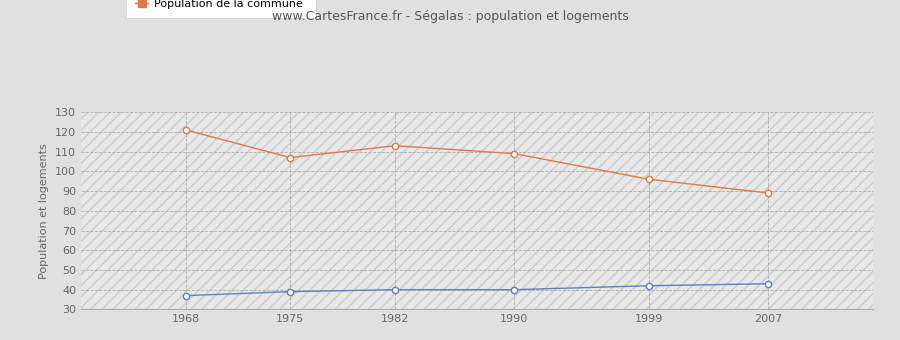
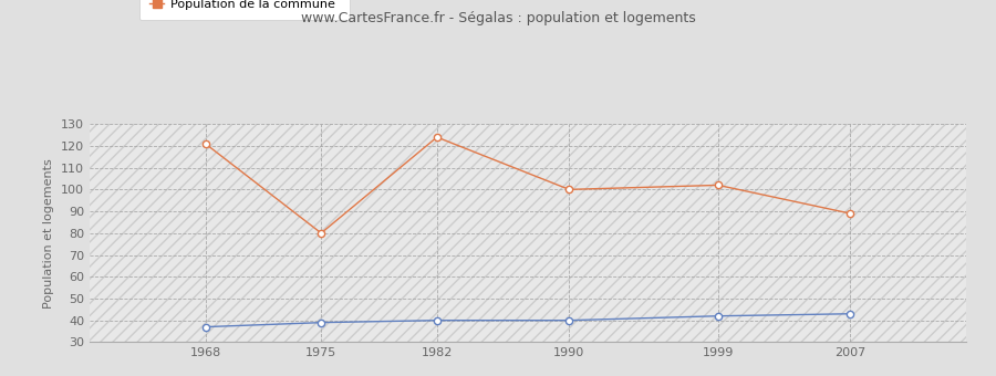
Population de la commune/1975: 107 -> 80
Population de la commune/1982: 113 -> 124
Population de la commune/1990: 109 -> 100
Population de la commune/1999: 96 -> 102
